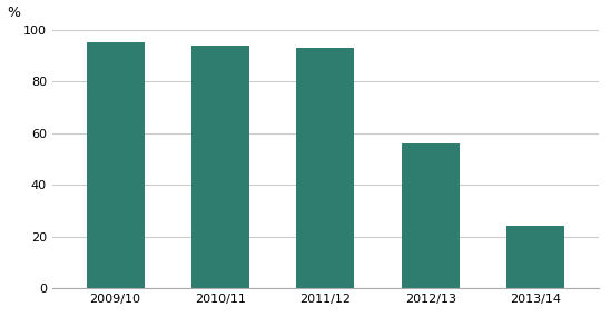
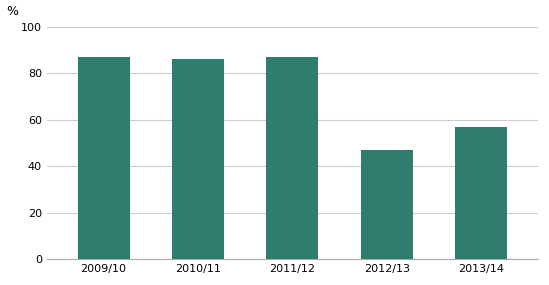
2009/10: 95 -> 87
2010/11: 94 -> 86
2011/12: 93 -> 87
2012/13: 56 -> 47
2013/14: 24 -> 57
